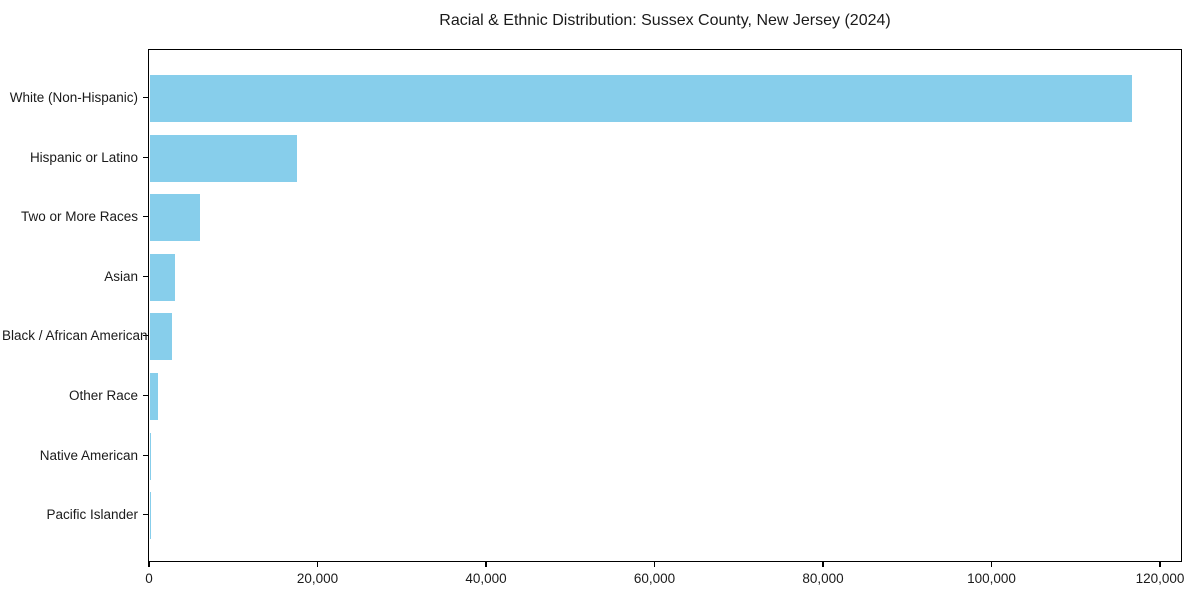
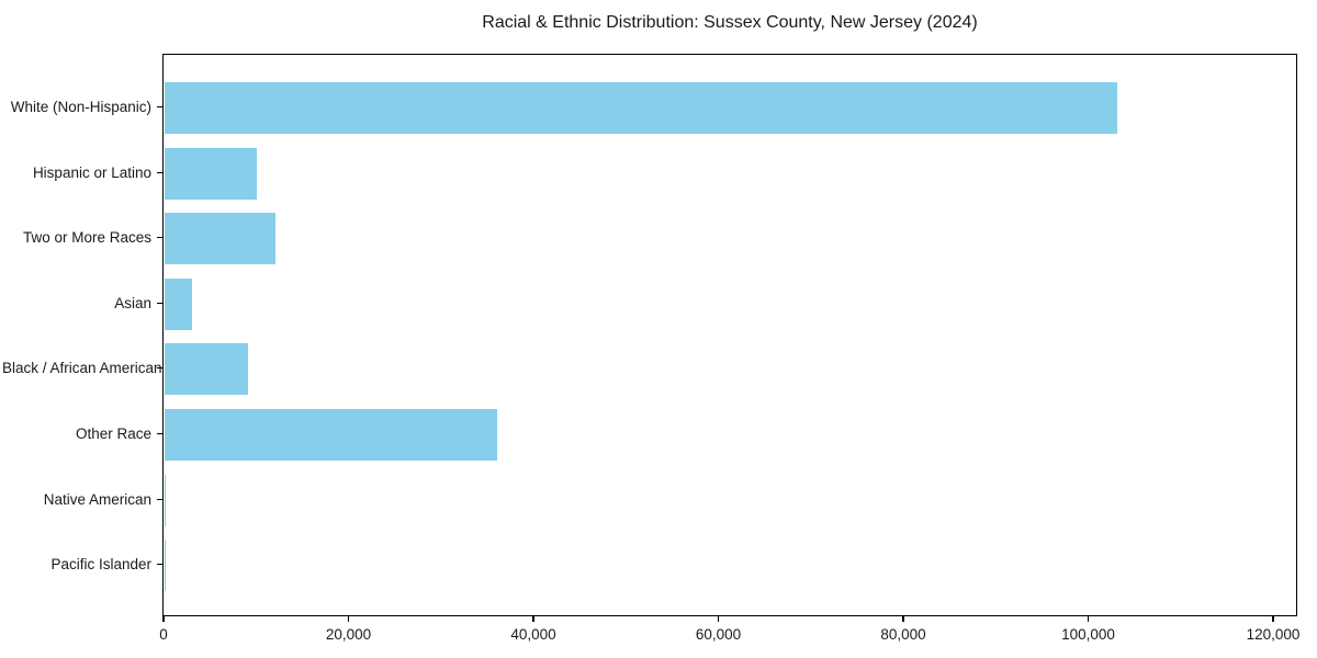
White (Non-Hispanic): 116000 -> 103000
Hispanic or Latino: 17000 -> 10000
Two or More Races: 6000 -> 12000
Black / African American: 3000 -> 9000
Other Race: 1000 -> 36000
